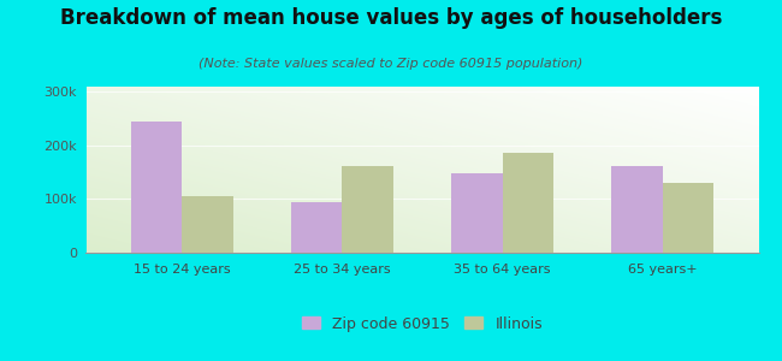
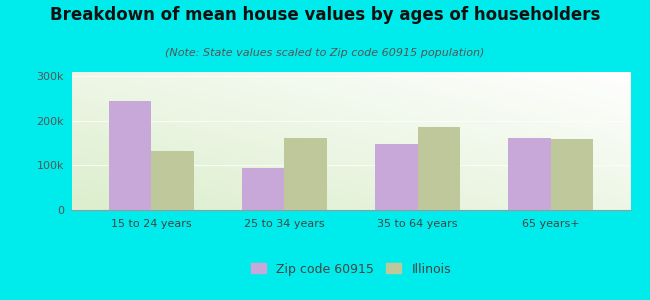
Illinois/15 to 24 years: 105k -> 133k
Illinois/65 years+: 130k -> 160k
